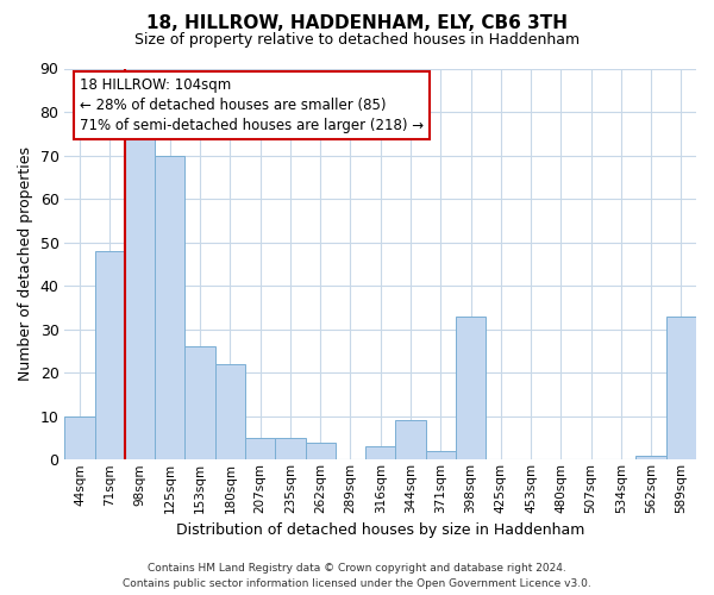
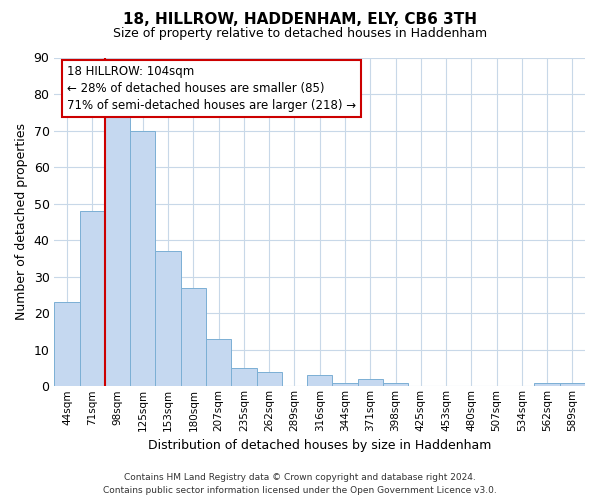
44sqm: 10 -> 23
153sqm: 26 -> 37
180sqm: 22 -> 27
207sqm: 5 -> 13
344sqm: 9 -> 1
398sqm: 33 -> 1
589sqm: 33 -> 1
